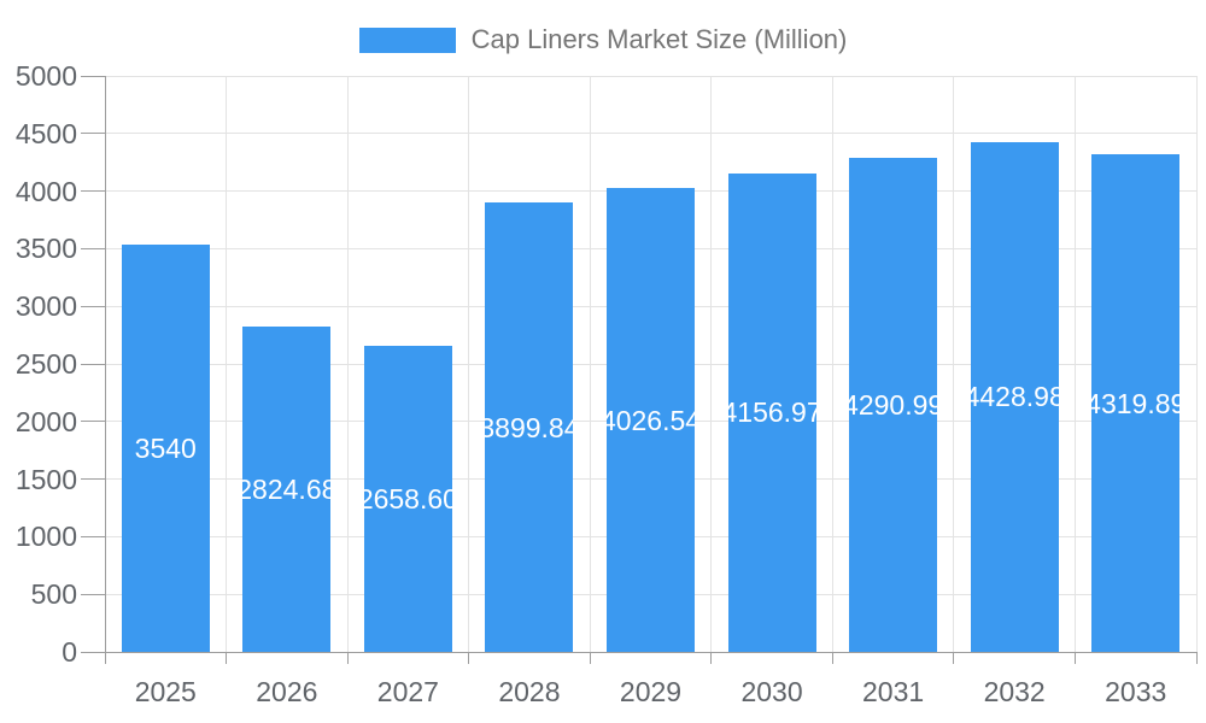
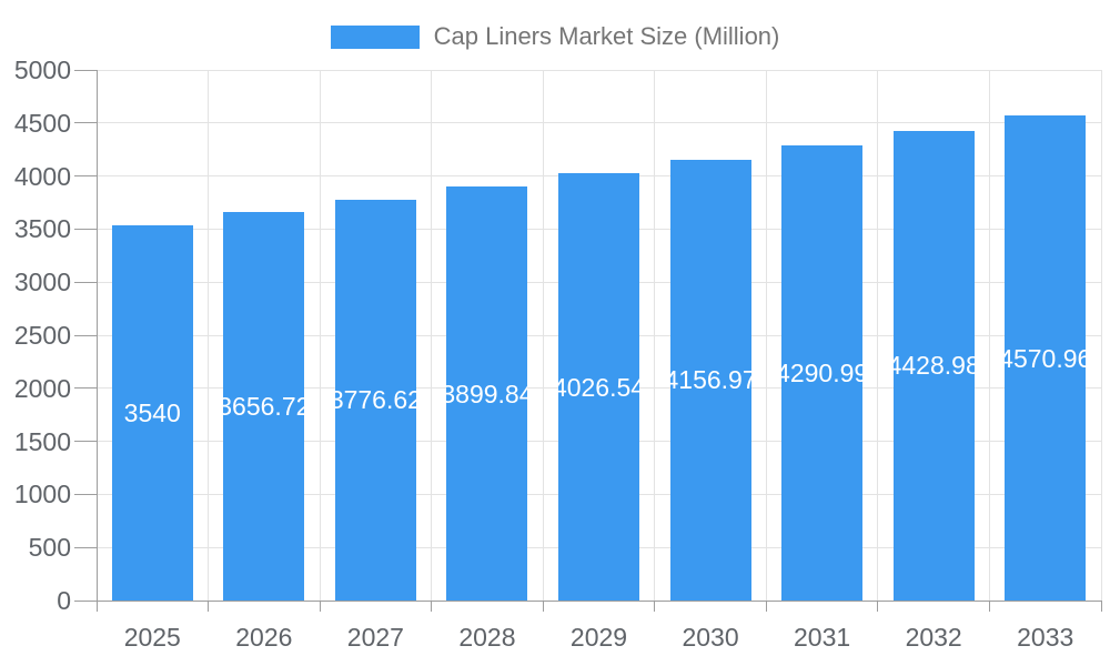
2026: 2824.68 -> 3656.72
2027: 2658.60 -> 3776.62
2033: 4319.89 -> 4570.96
